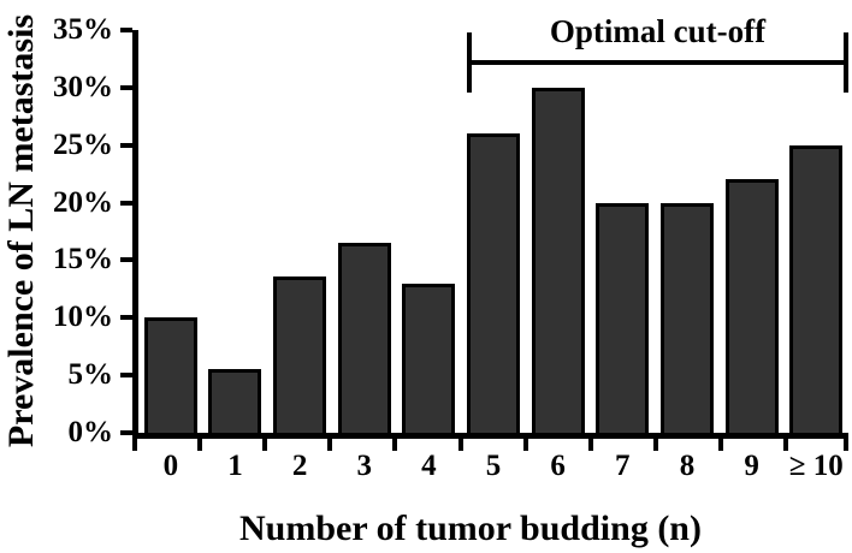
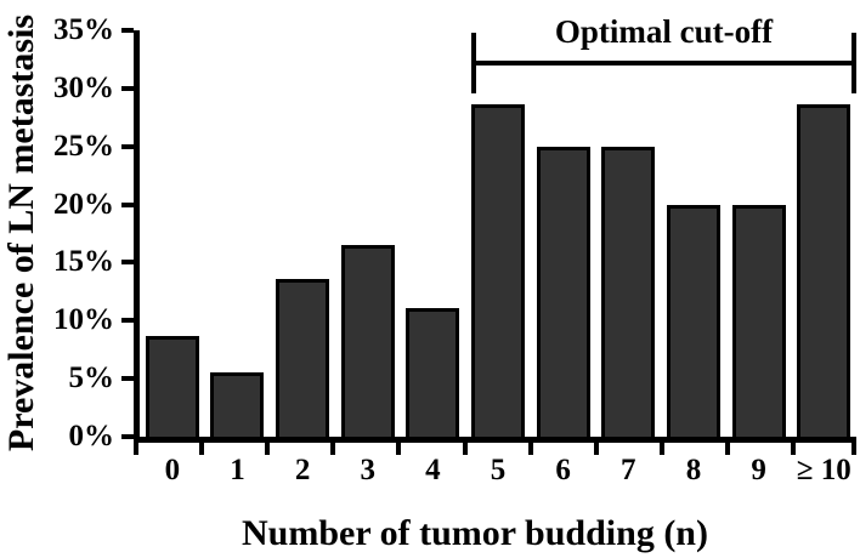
0: 10% -> 9%
4: 13% -> 11%
5: 26% -> 29%
6: 30% -> 25%
7: 20% -> 25%
9: 22% -> 20%
≥ 10: 25% -> 29%
